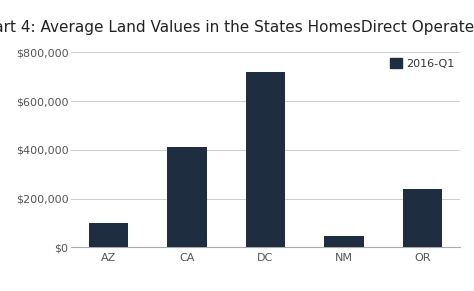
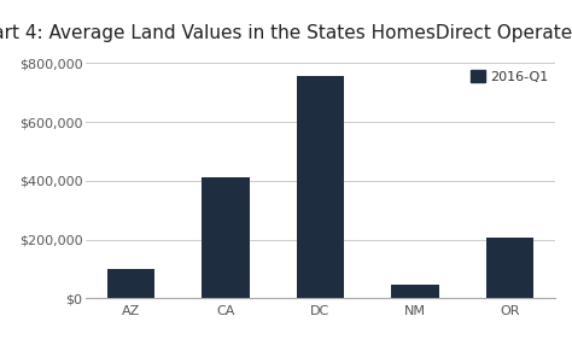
DC: $720,000 -> $755,000
OR: $240,000 -> $205,000
